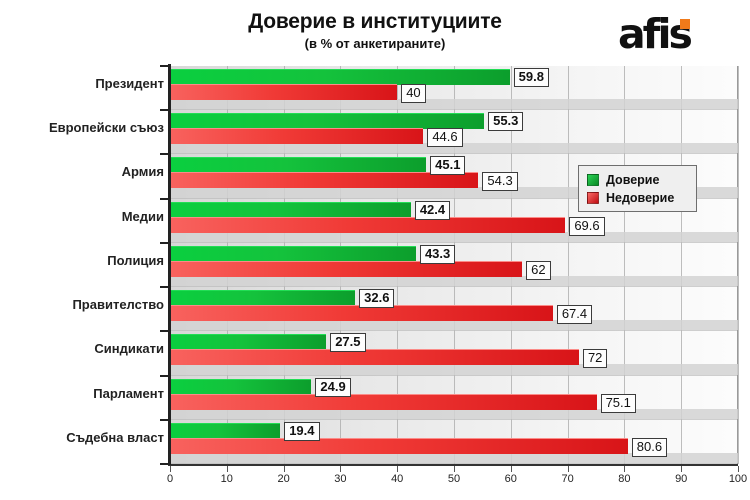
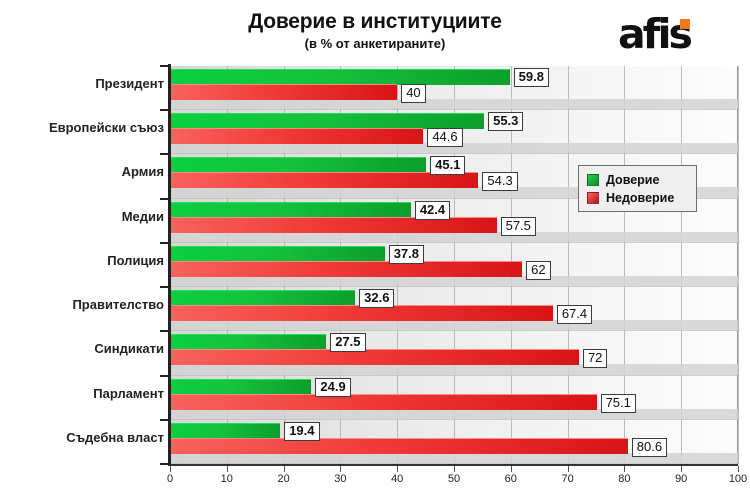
Недоверие/Медии: 69.6 -> 57.5
Доверие/Полиция: 43.3 -> 37.8
